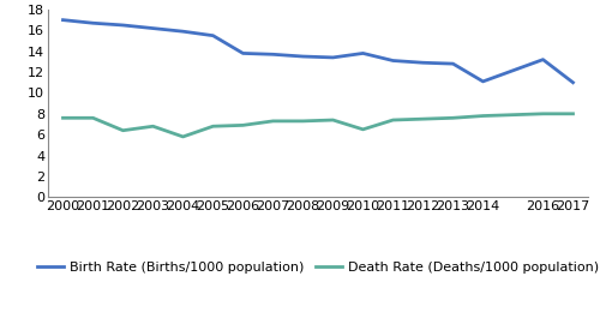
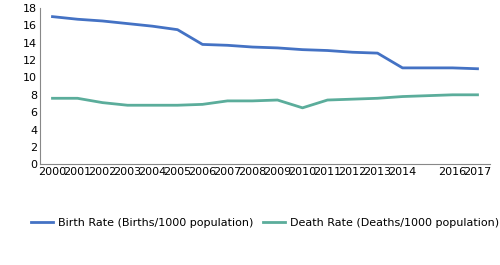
Death Rate (Deaths/1000 population)/2002: 6.4 -> 7.1
Death Rate (Deaths/1000 population)/2004: 5.8 -> 6.8
Birth Rate (Births/1000 population)/2010: 13.8 -> 13.2
Birth Rate (Births/1000 population)/2016: 13.2 -> 11.1
